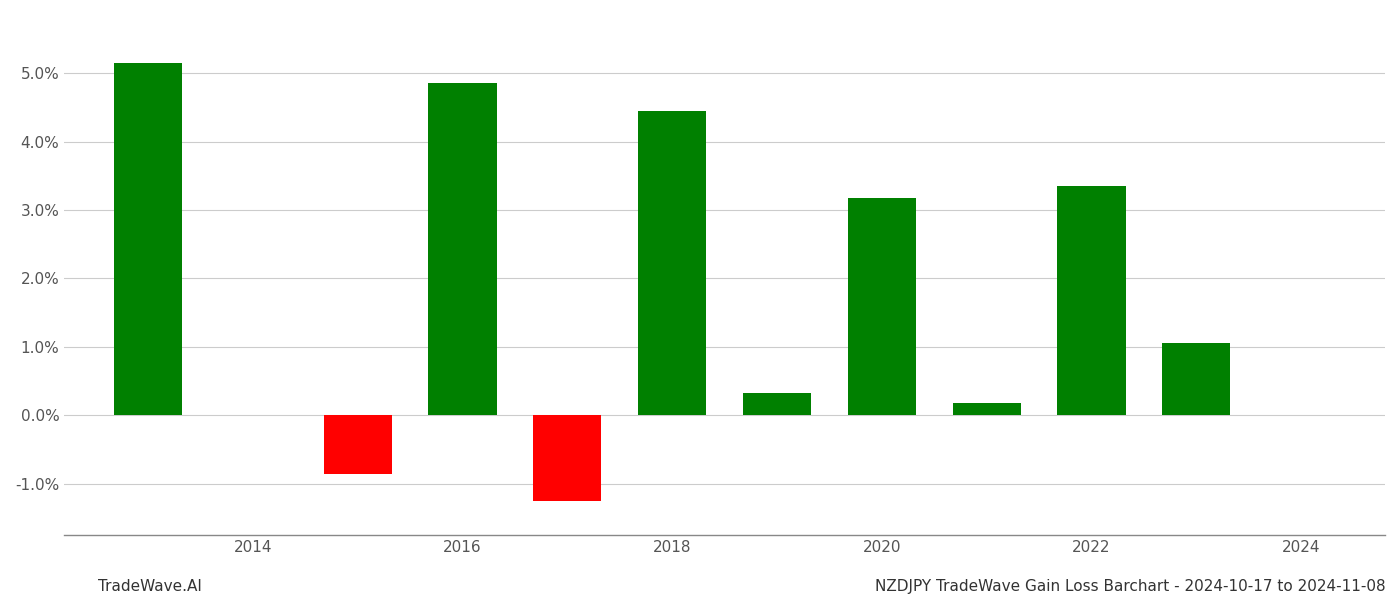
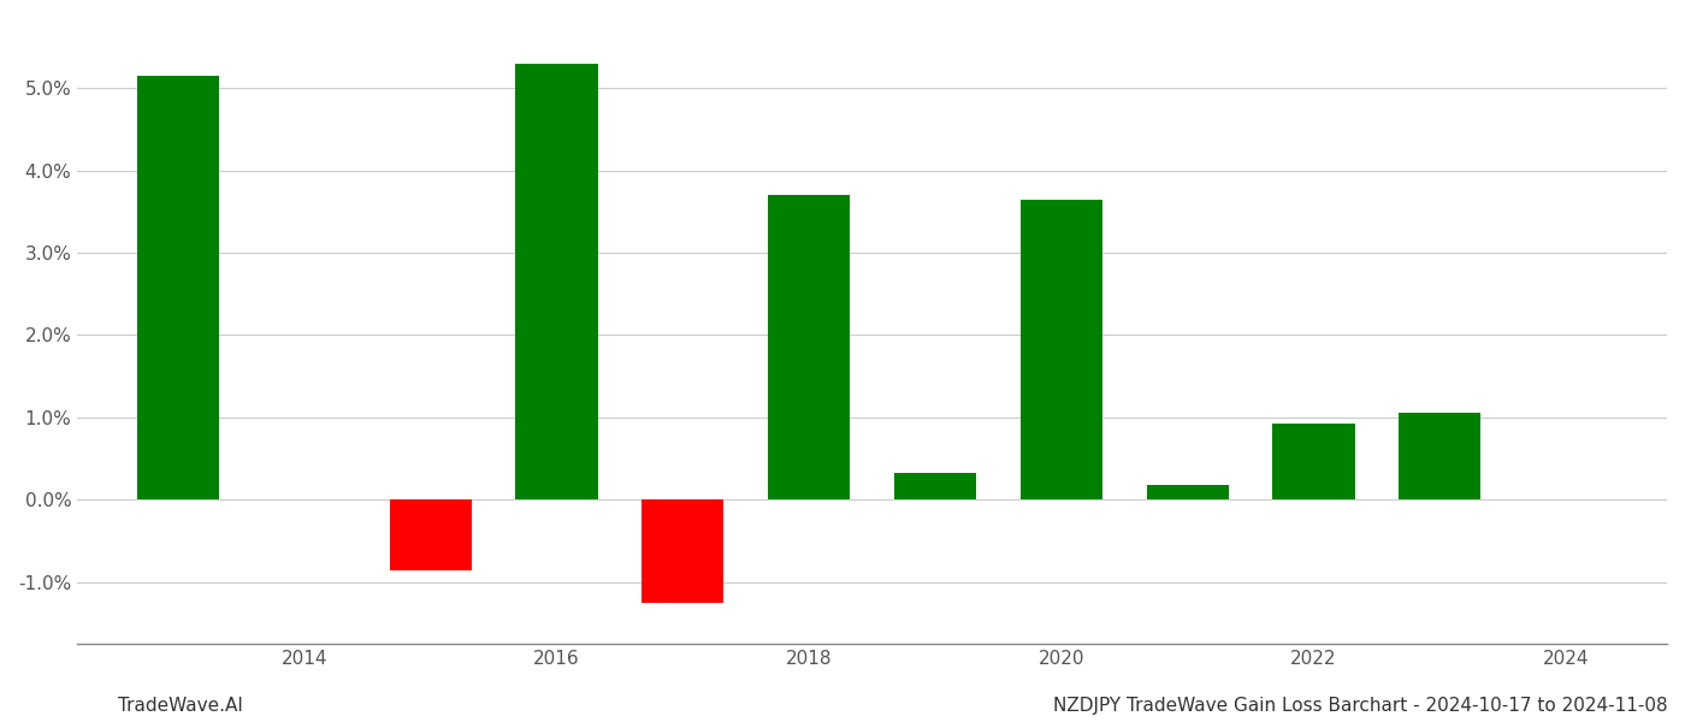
2016: 4.85% -> 5.30%
2018: 4.45% -> 3.70%
2020: 3.17% -> 3.64%
2022: 3.35% -> 0.92%
